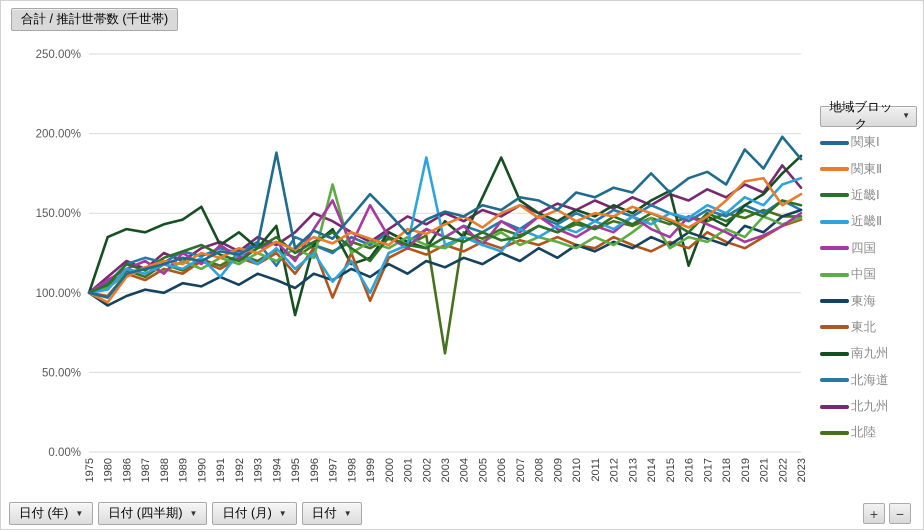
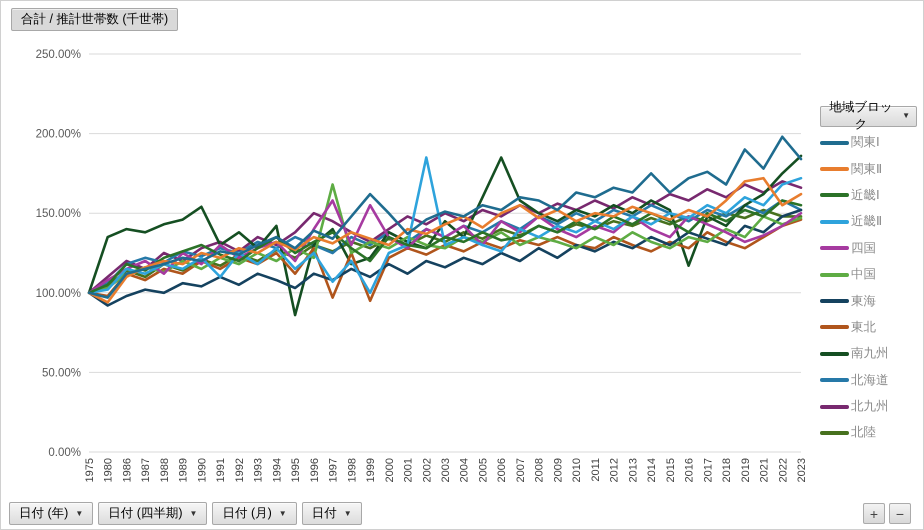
関東Ⅰ/1994: 188% -> 135%
北海道/1994: 117% -> 128%
北陸/2003: 62% -> 132%
中国/2014: 147% -> 132%
南九州/2015: 164% -> 152%
関東Ⅱ/2016: 141% -> 152%
北九州/2022: 180% -> 170%
